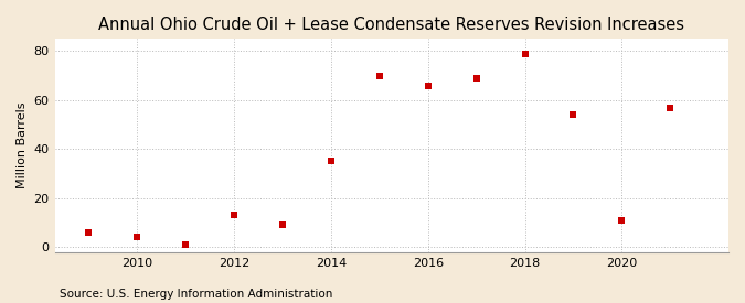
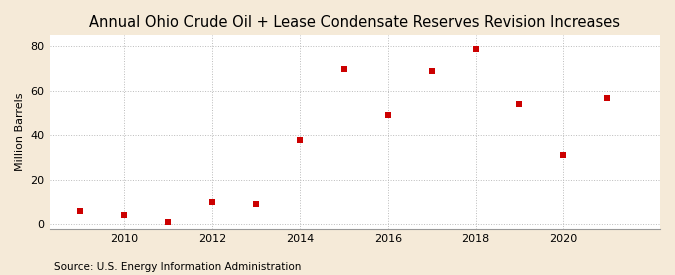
2012: 13 -> 10
2014: 35 -> 38
2016: 66 -> 49
2020: 11 -> 31
